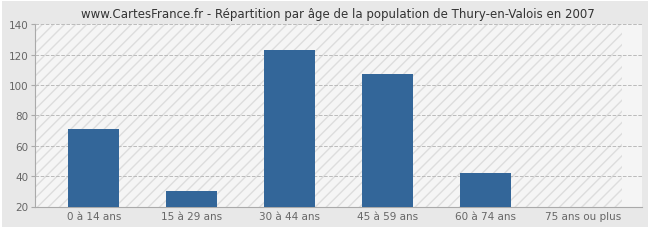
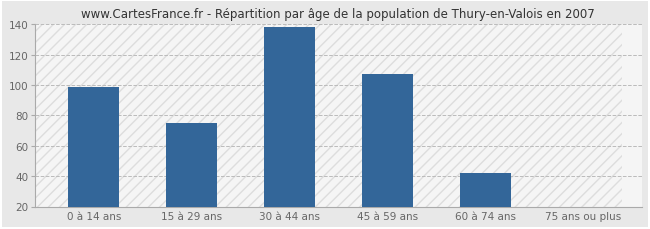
0 à 14 ans: 71 -> 99
15 à 29 ans: 30 -> 75
30 à 44 ans: 123 -> 138
